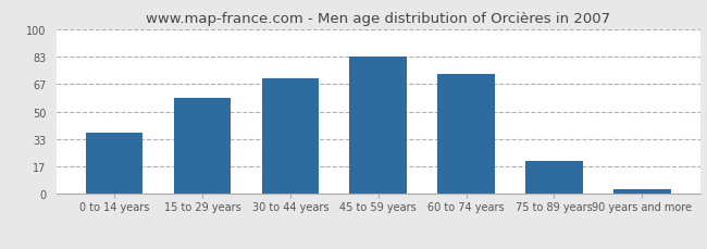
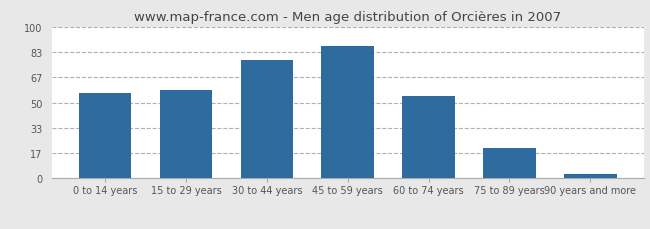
0 to 14 years: 37 -> 56
30 to 44 years: 70 -> 78
45 to 59 years: 83 -> 87
60 to 74 years: 73 -> 54
